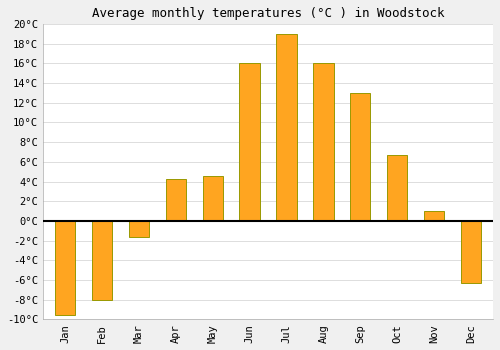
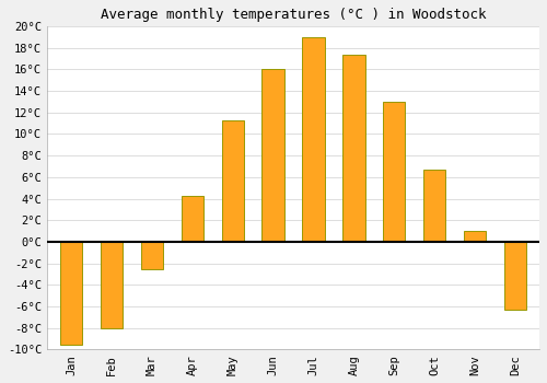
Mar: -1.6°C -> -2.5°C
May: 4.6°C -> 11.3°C
Aug: 16.0°C -> 17.3°C
